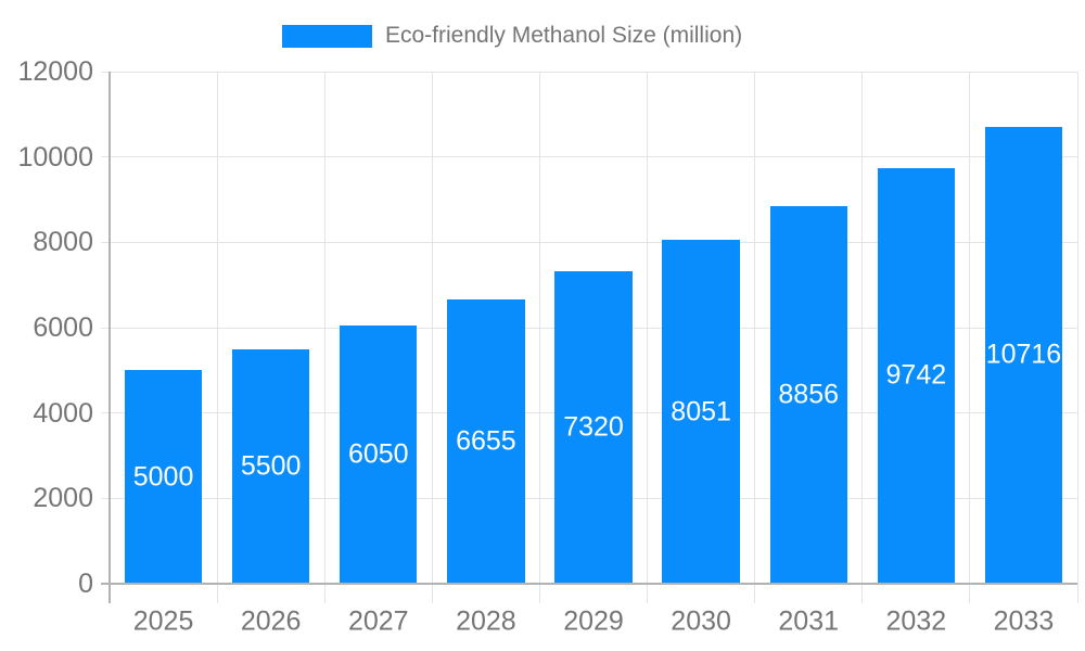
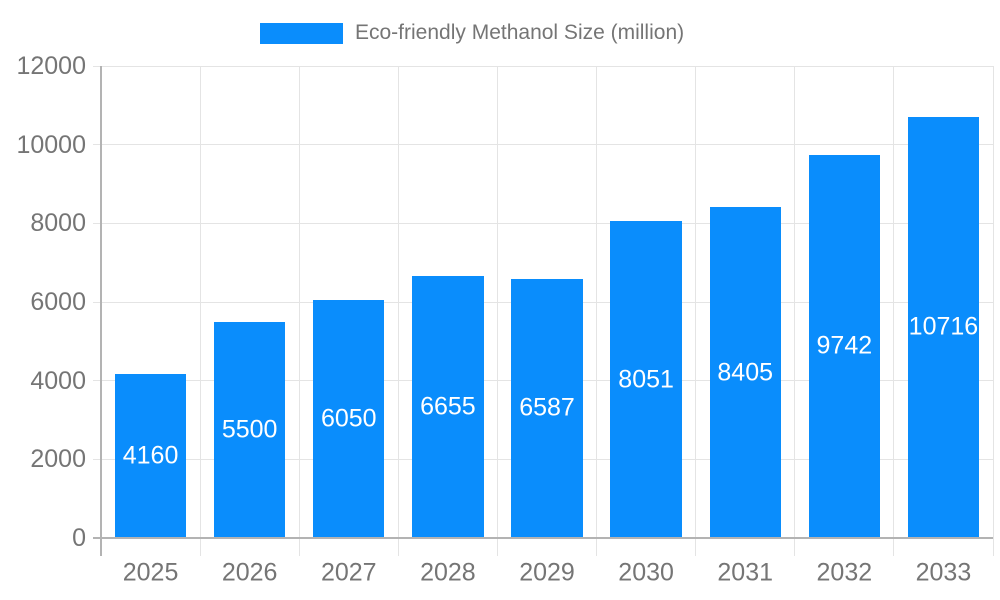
2025: 5000 -> 4160
2029: 7320 -> 6587
2031: 8856 -> 8405
